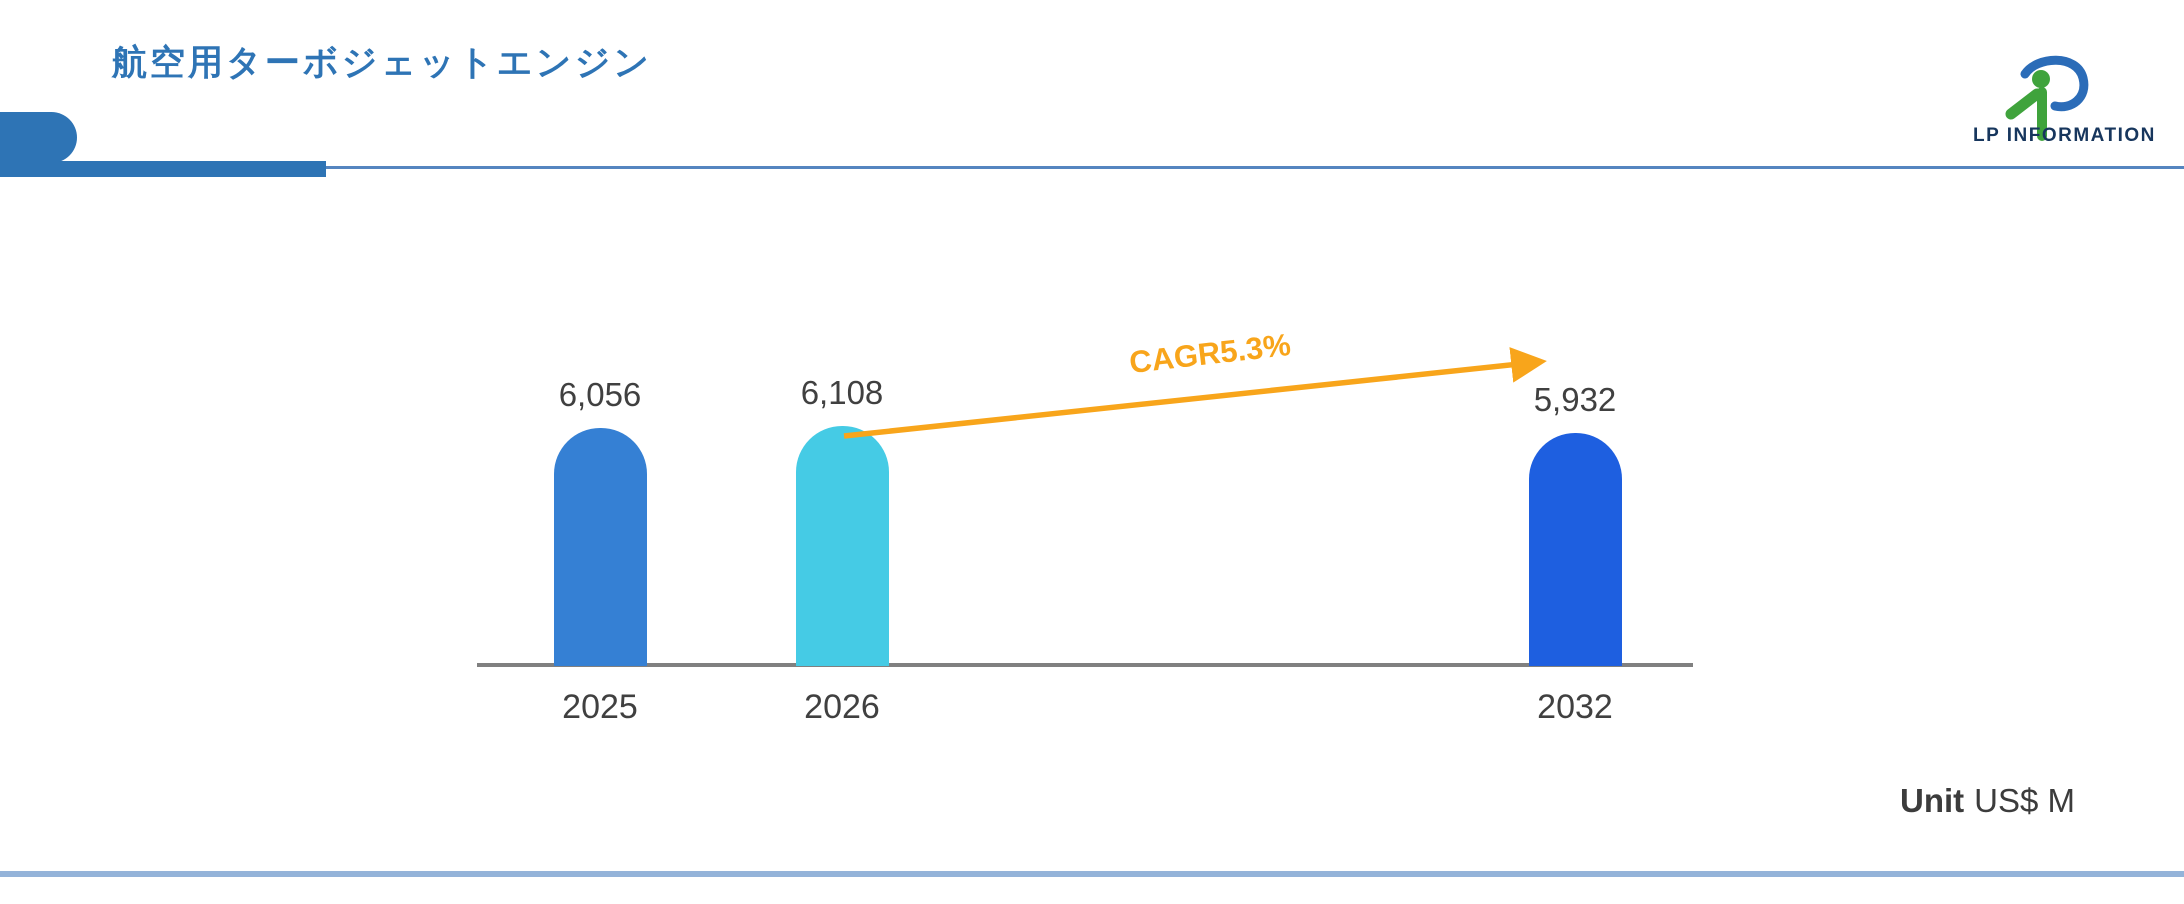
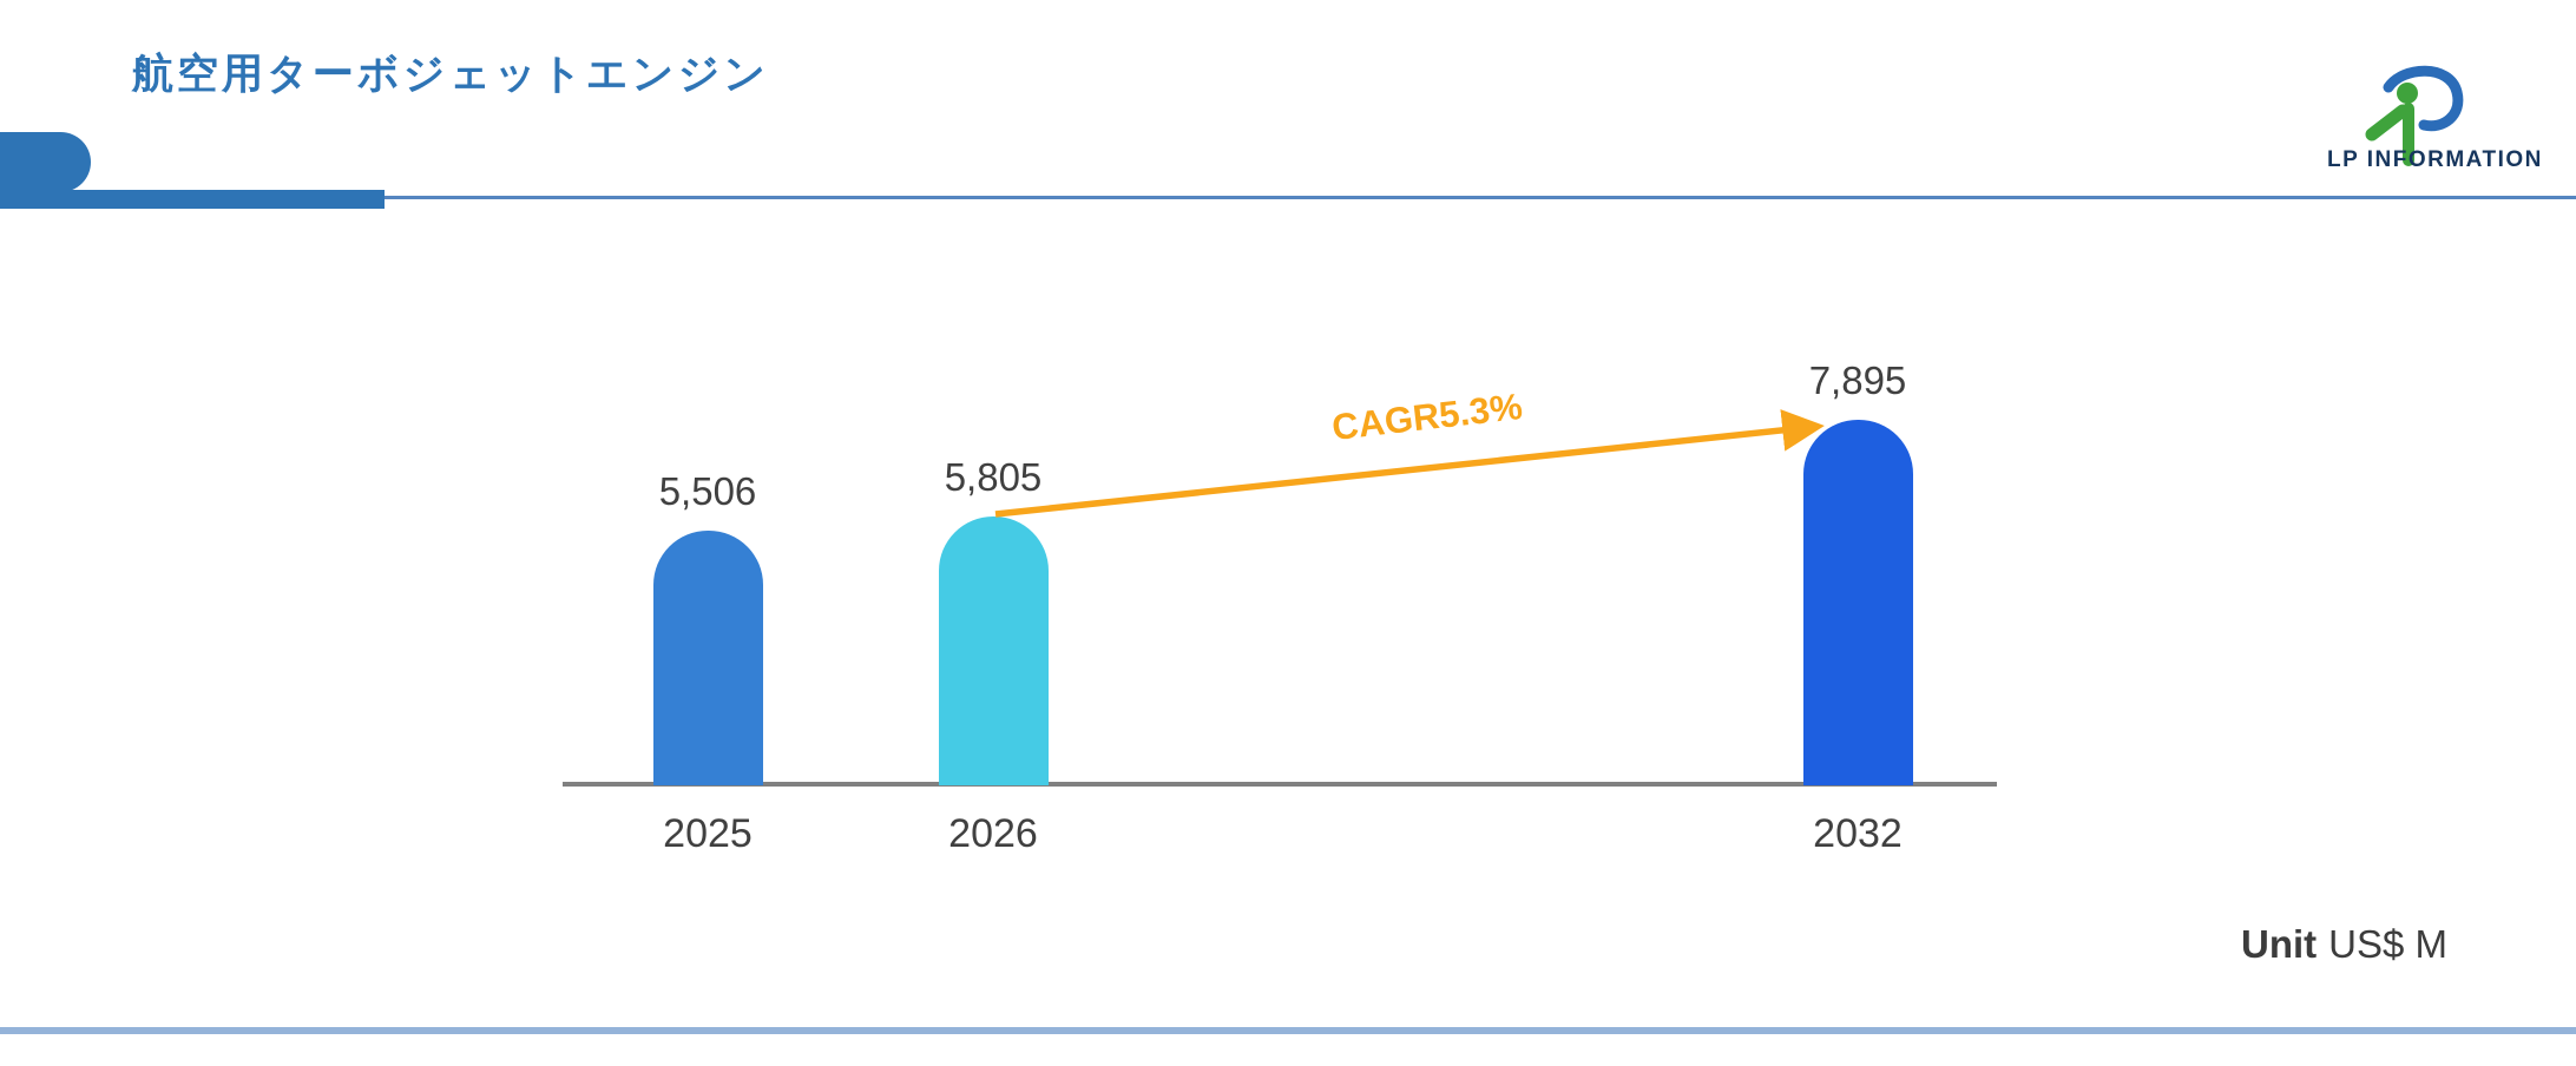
2025: 6,056 -> 5,506
2026: 6,108 -> 5,805
2032: 5,932 -> 7,895
